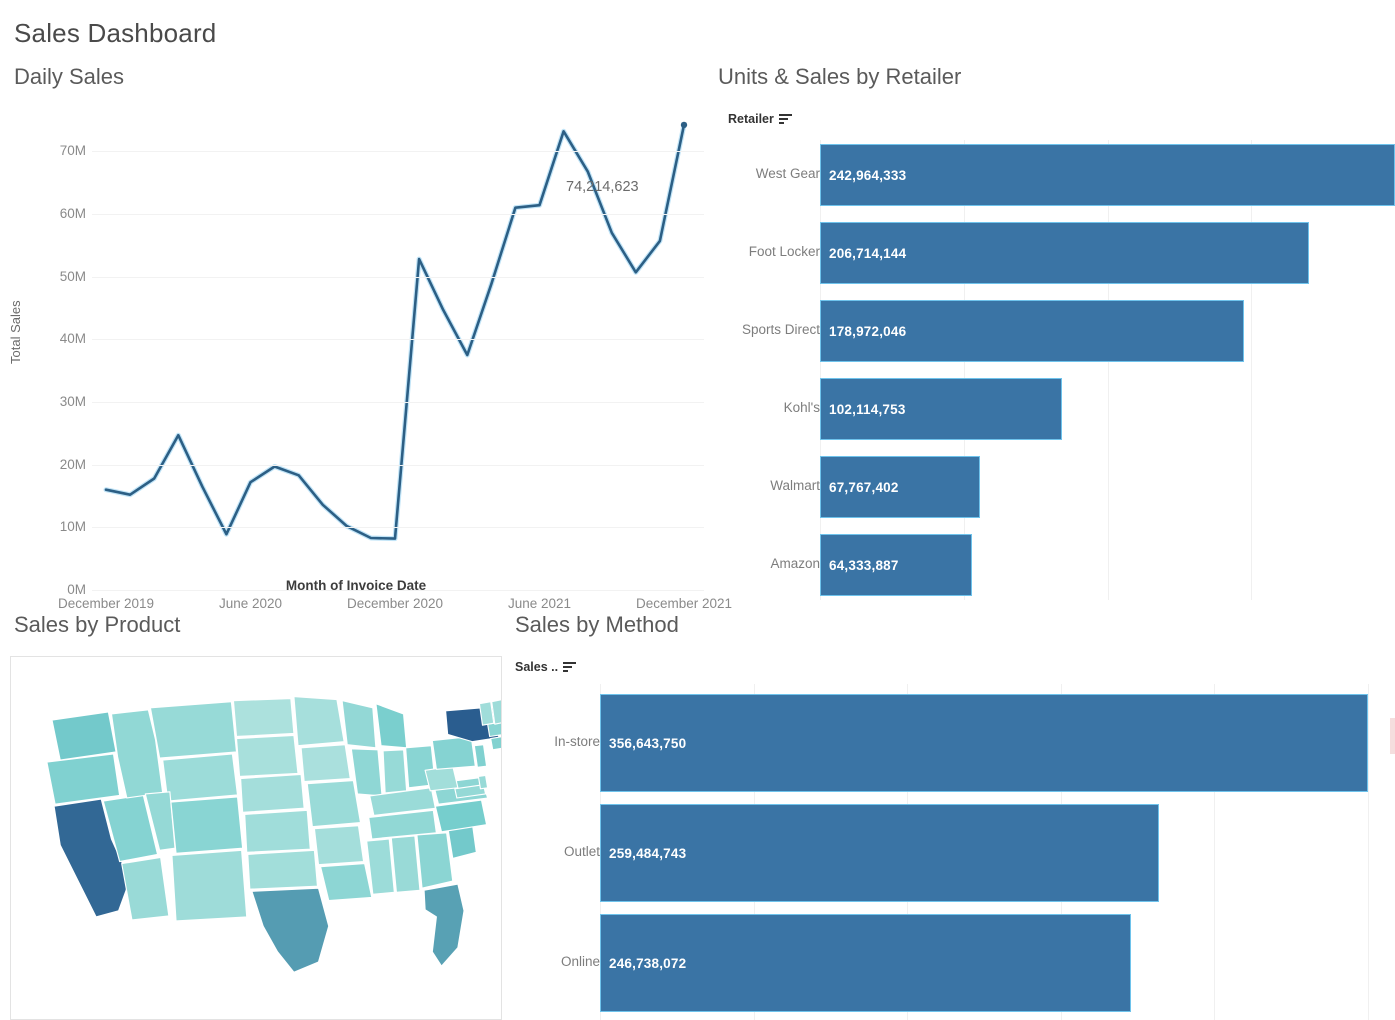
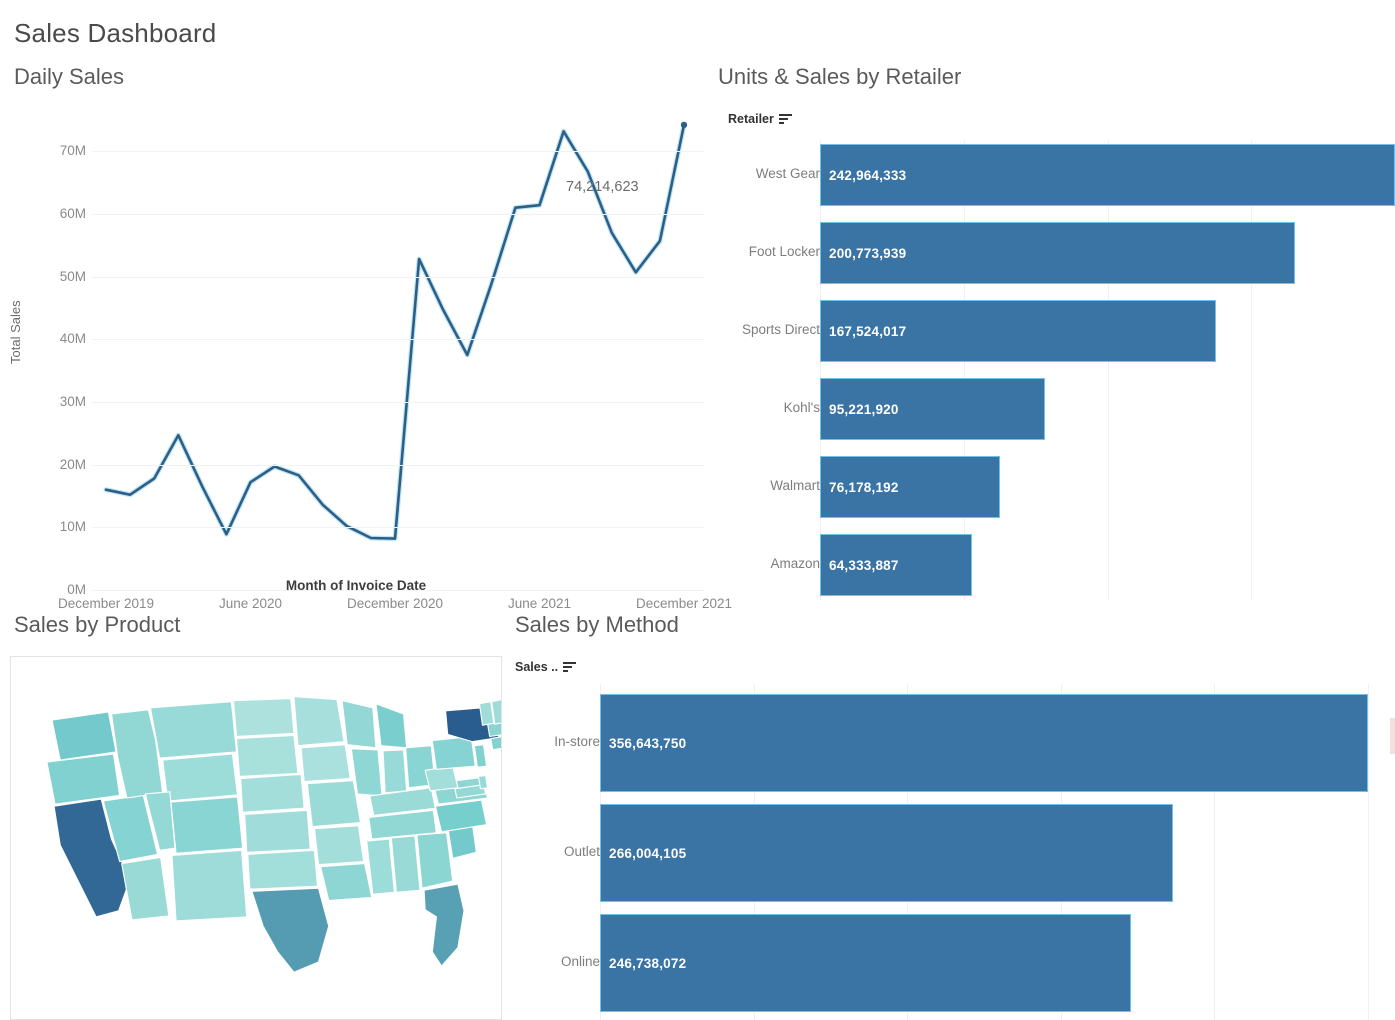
Units & Sales by Retailer/Foot Locker: 206,714,144 -> 200,773,939
Units & Sales by Retailer/Sports Direct: 178,972,046 -> 167,524,017
Units & Sales by Retailer/Kohl's: 102,114,753 -> 95,221,920
Units & Sales by Retailer/Walmart: 67,767,402 -> 76,178,192
Sales by Method/Outlet: 259,484,743 -> 266,004,105
